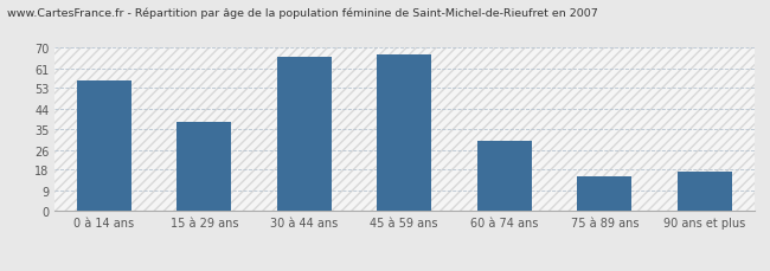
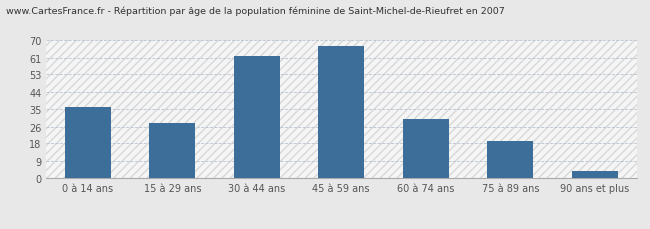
0 à 14 ans: 56 -> 36
15 à 29 ans: 38 -> 28
30 à 44 ans: 66 -> 62
75 à 89 ans: 15 -> 19
90 ans et plus: 17 -> 4
